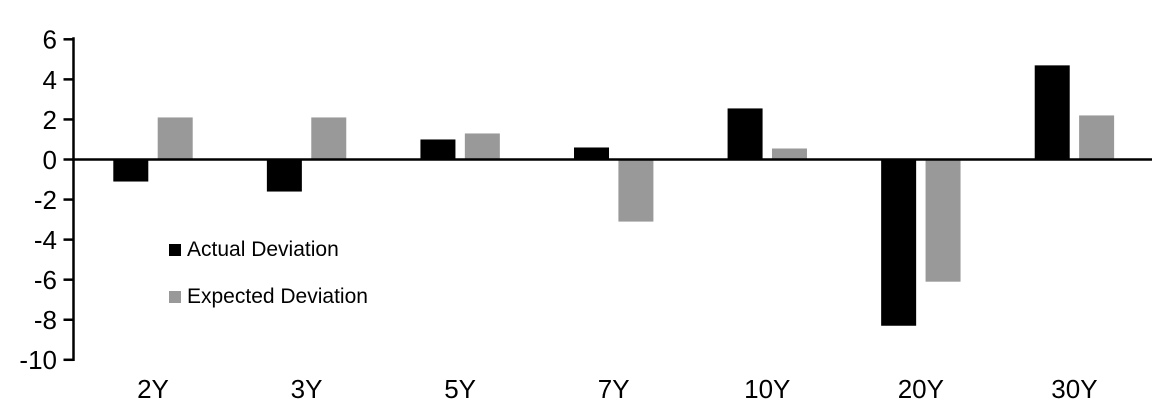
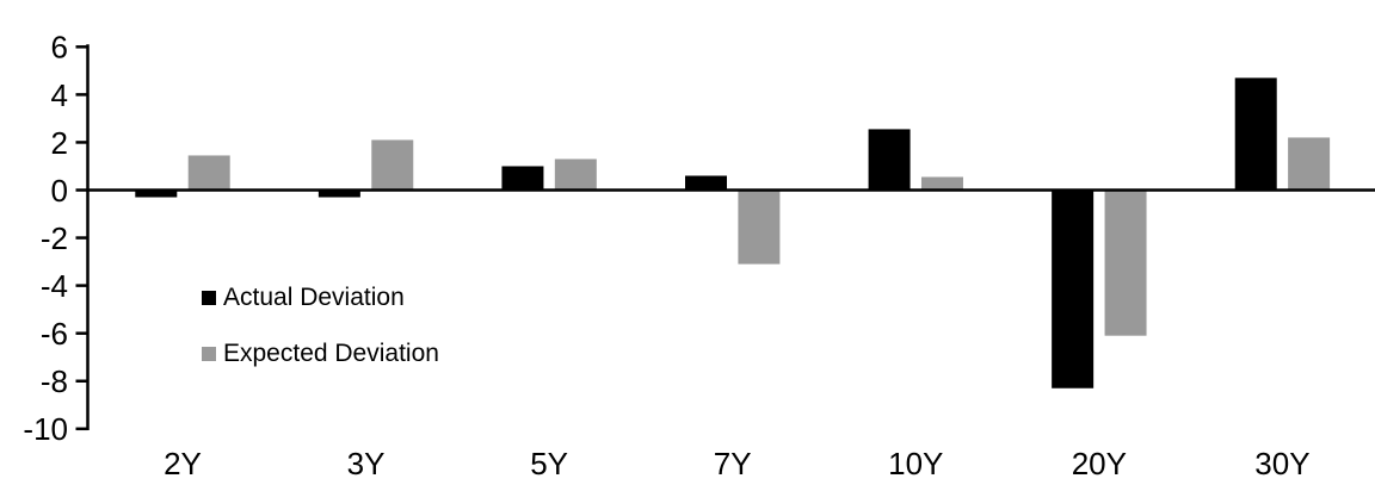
Actual Deviation/2Y: -1.1 -> -0.3
Expected Deviation/2Y: 2.1 -> 1.4
Actual Deviation/3Y: -1.6 -> -0.3
